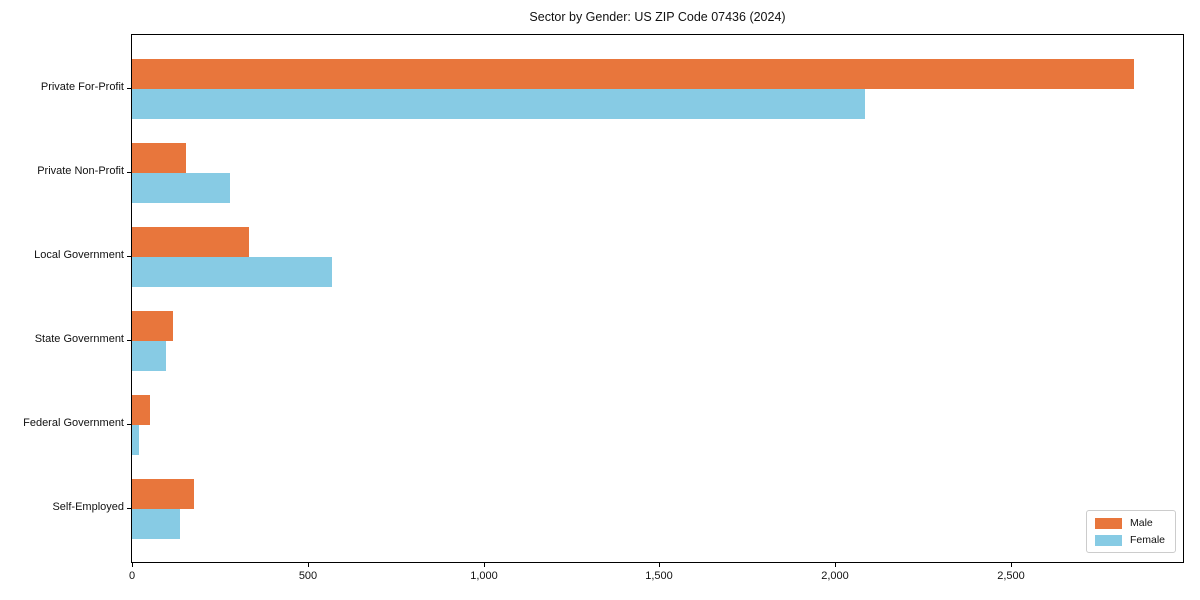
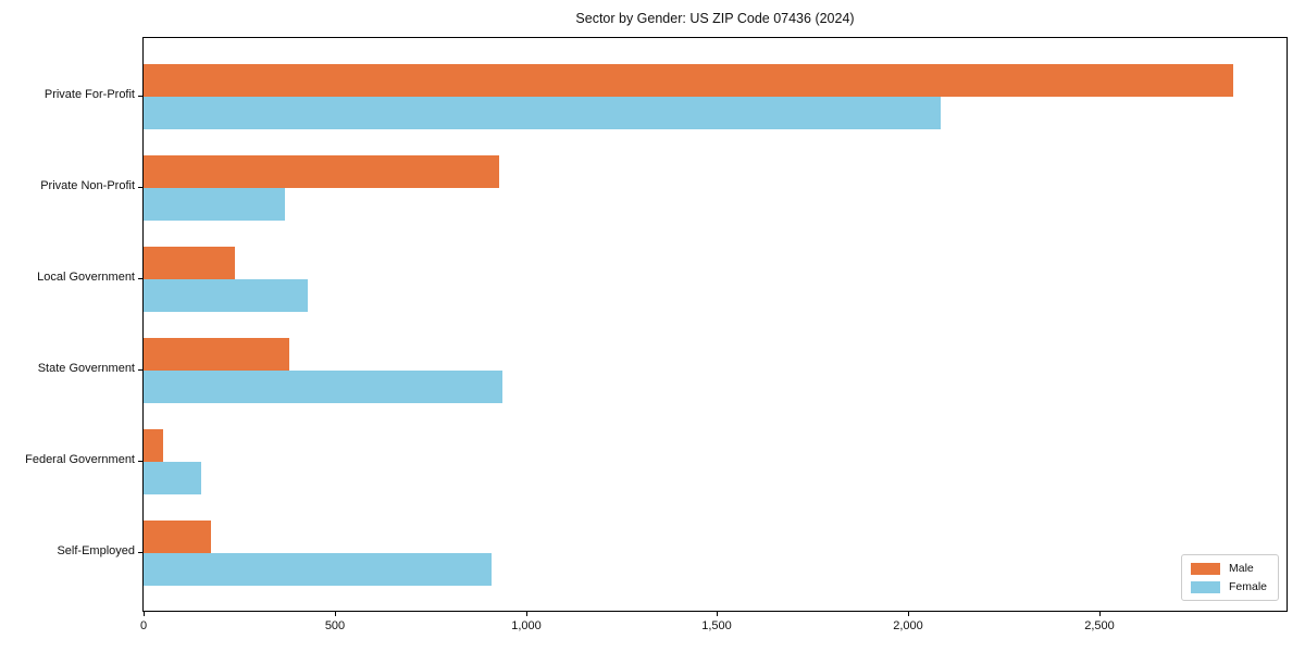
Male/Private Non-Profit: 160 -> 930
Female/Private Non-Profit: 280 -> 370
Male/Local Government: 330 -> 240
Female/Local Government: 570 -> 430
Male/State Government: 120 -> 380
Female/State Government: 100 -> 940
Female/Federal Government: 20 -> 150
Female/Self-Employed: 140 -> 910
